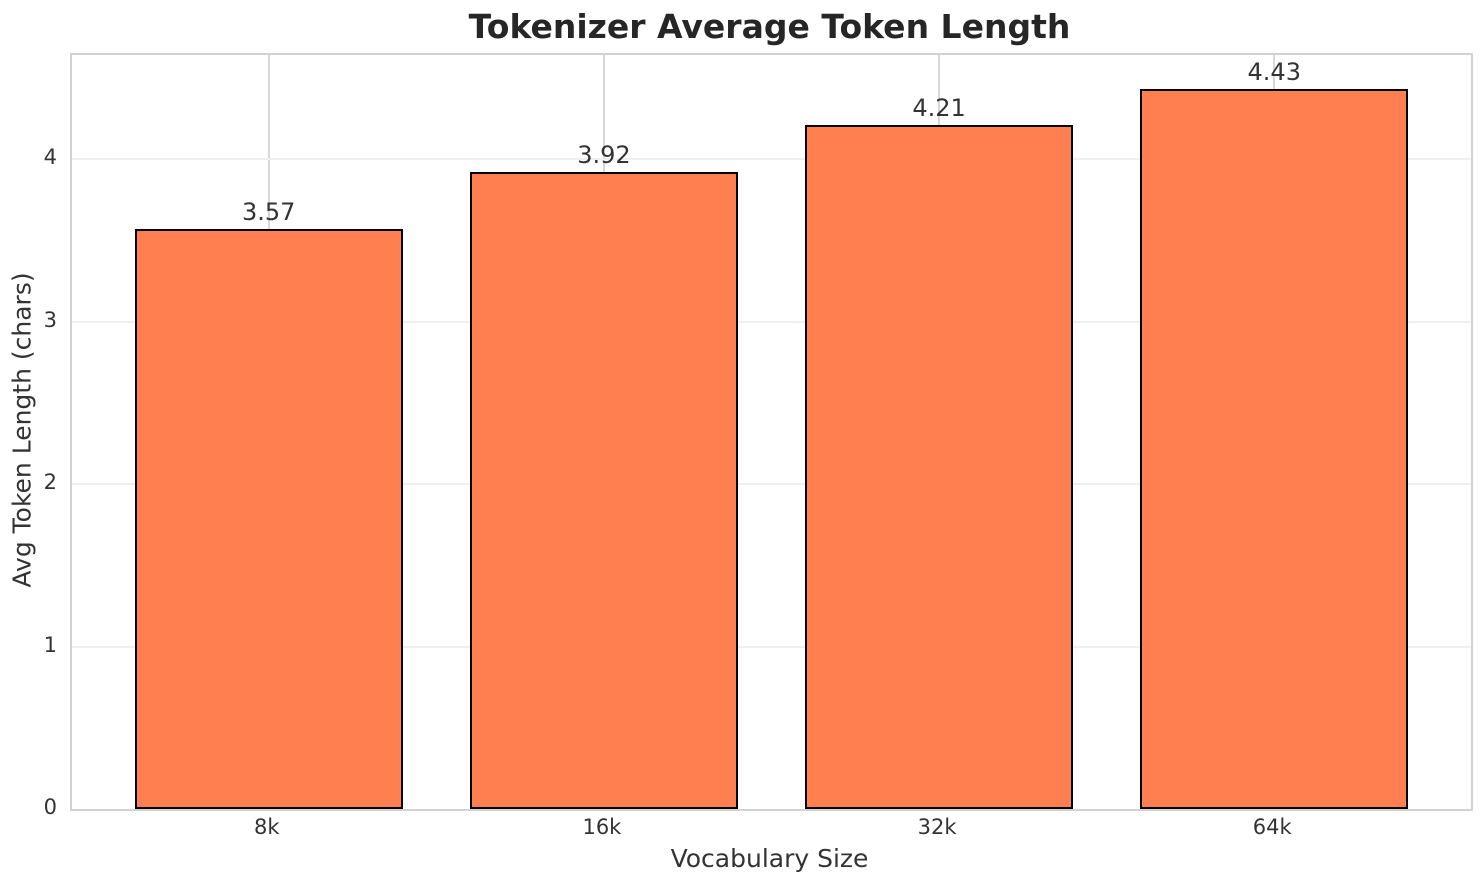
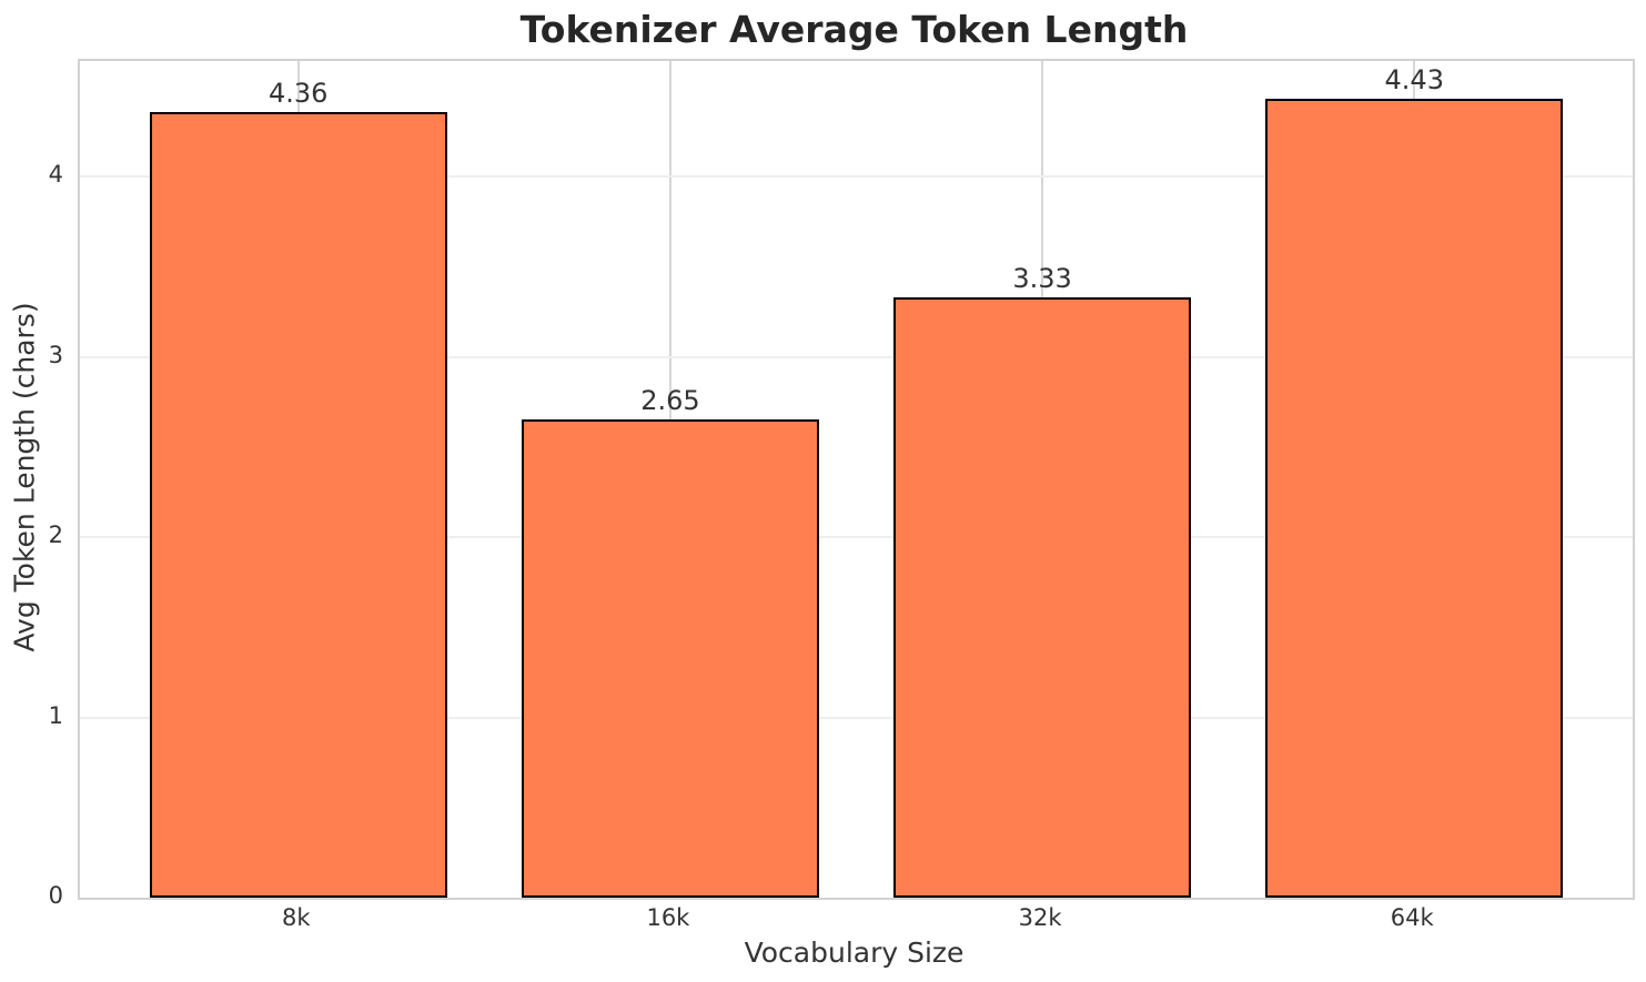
8k: 3.57 -> 4.36
16k: 3.92 -> 2.65
32k: 4.21 -> 3.33
